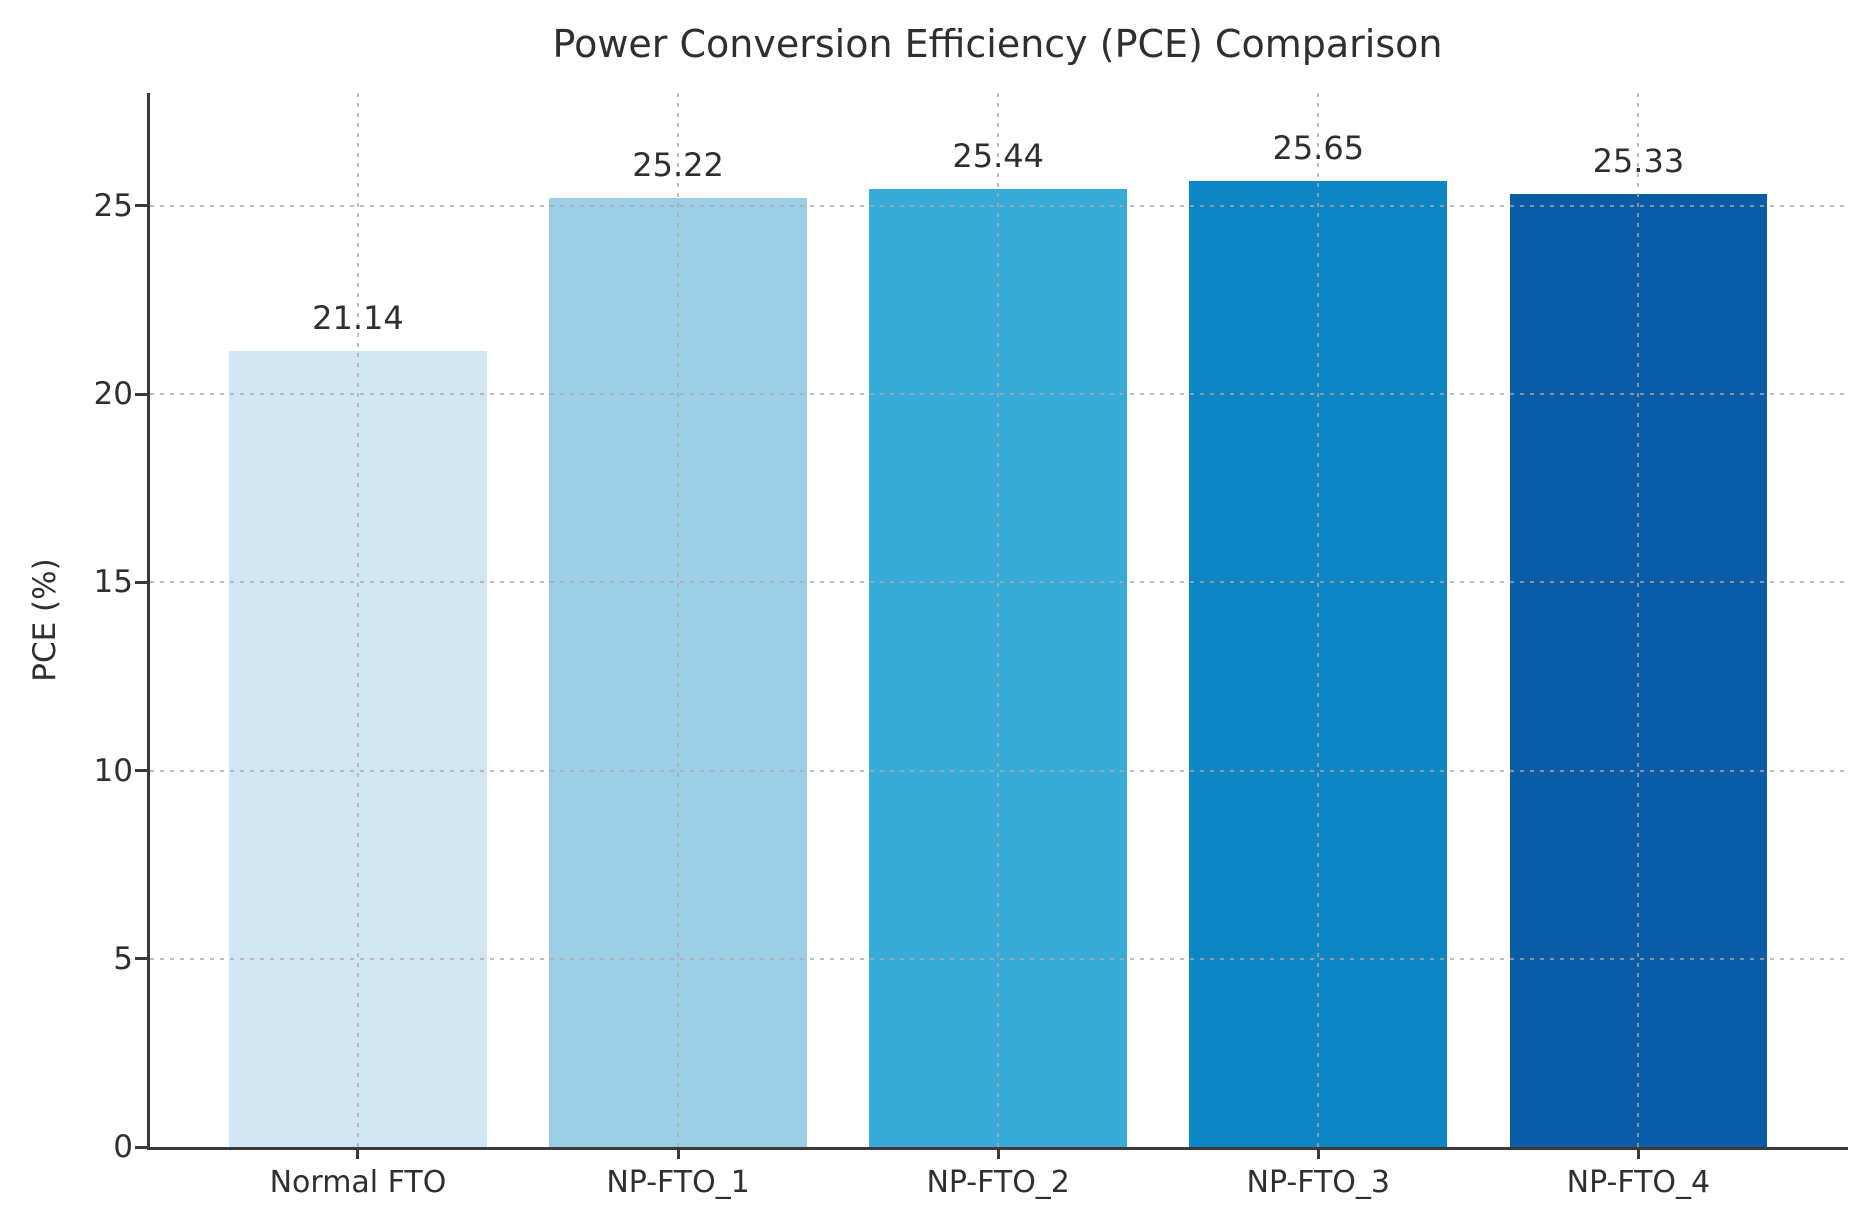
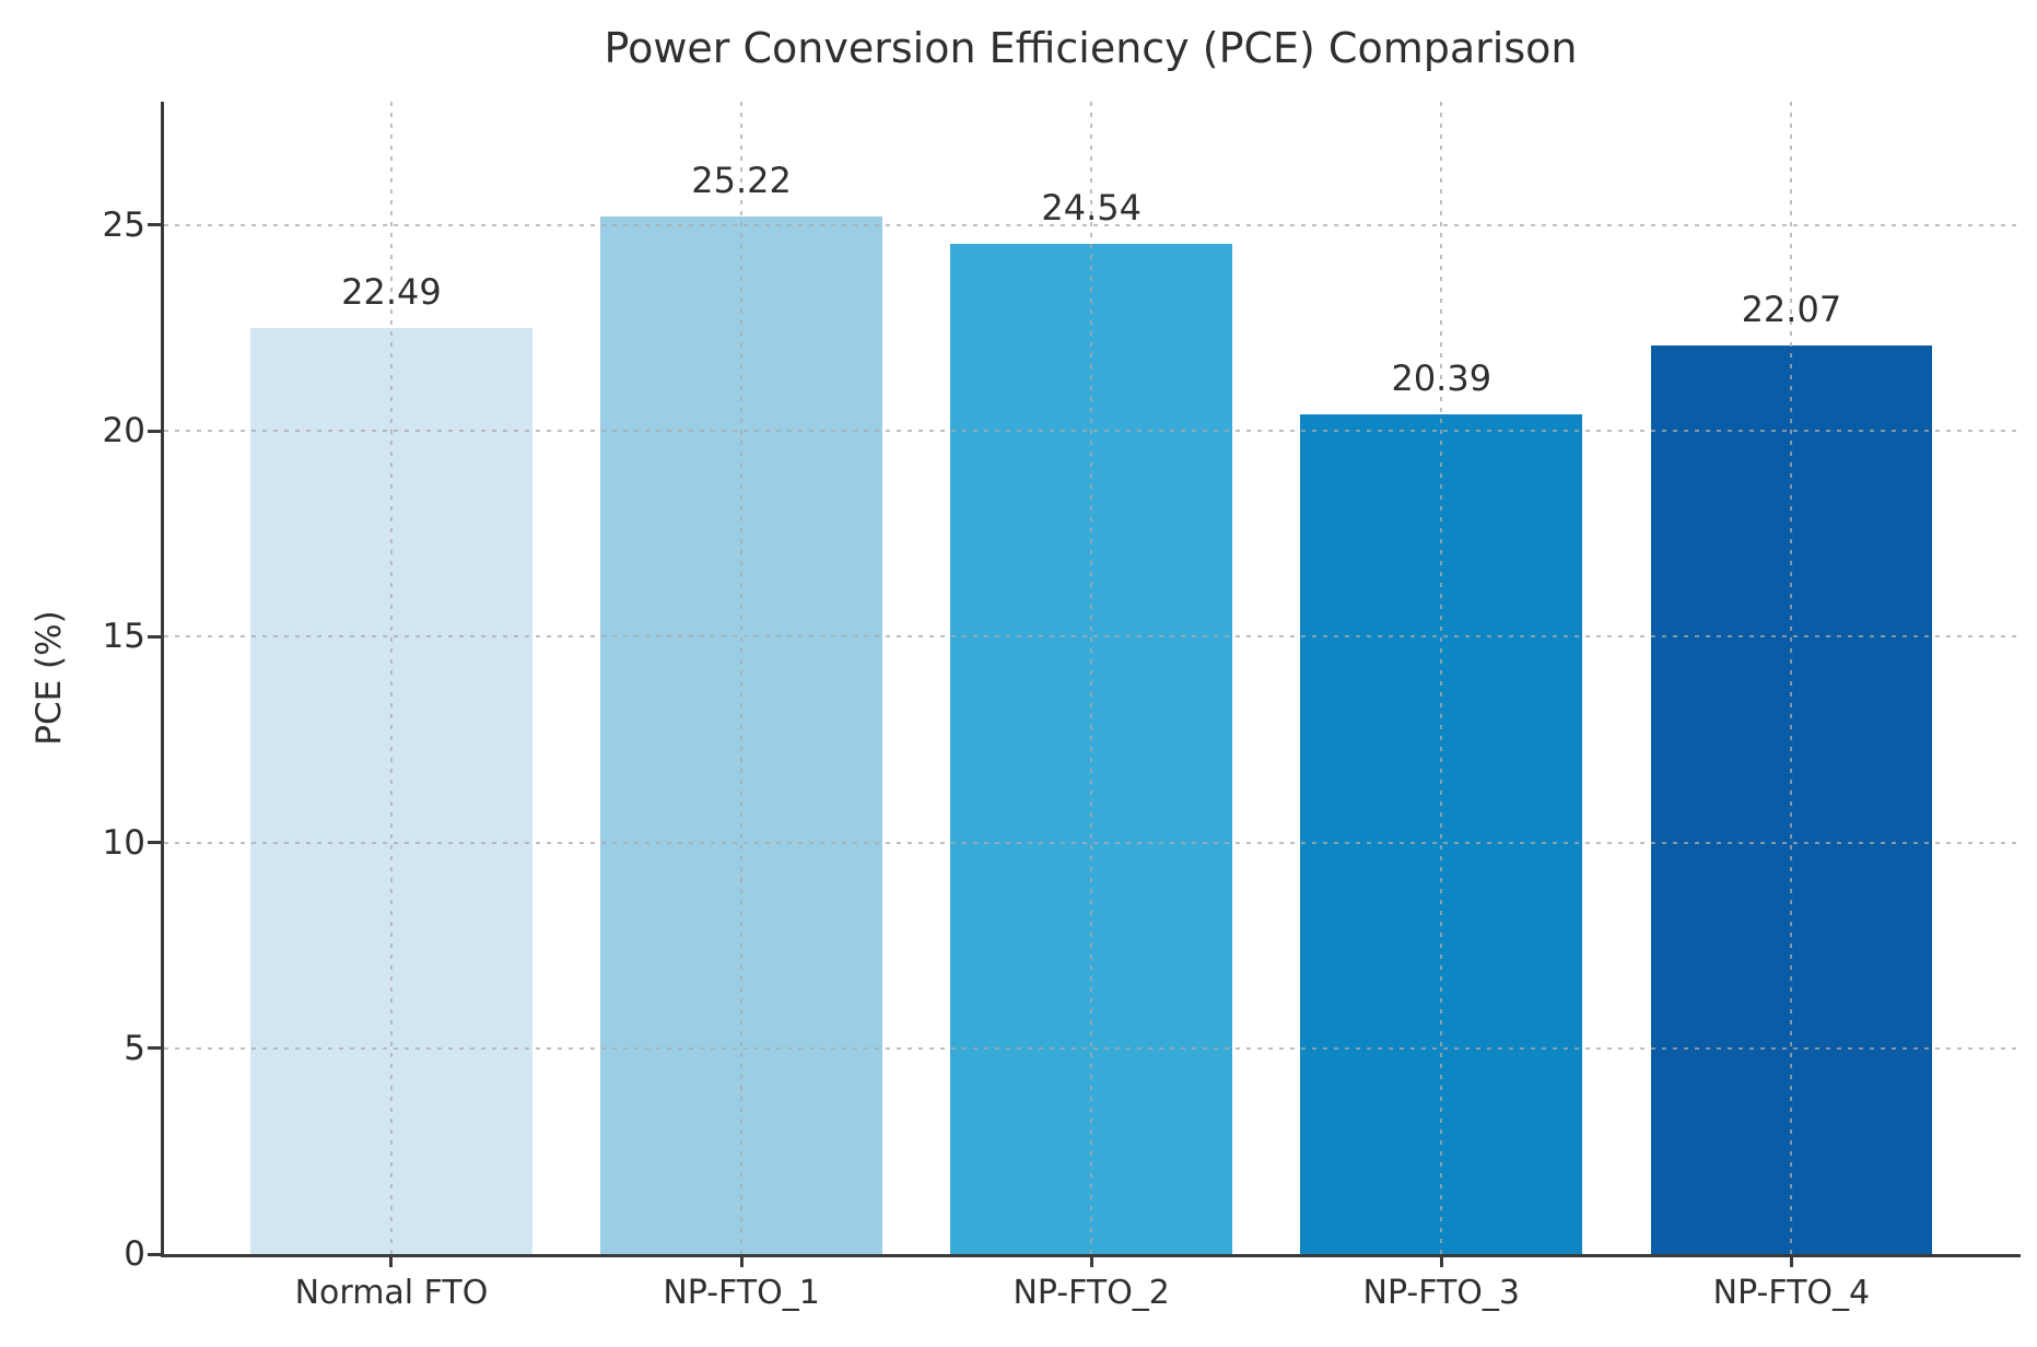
Normal FTO: 21.14 -> 22.49
NP-FTO_2: 25.44 -> 24.54
NP-FTO_3: 25.65 -> 20.39
NP-FTO_4: 25.33 -> 22.07
